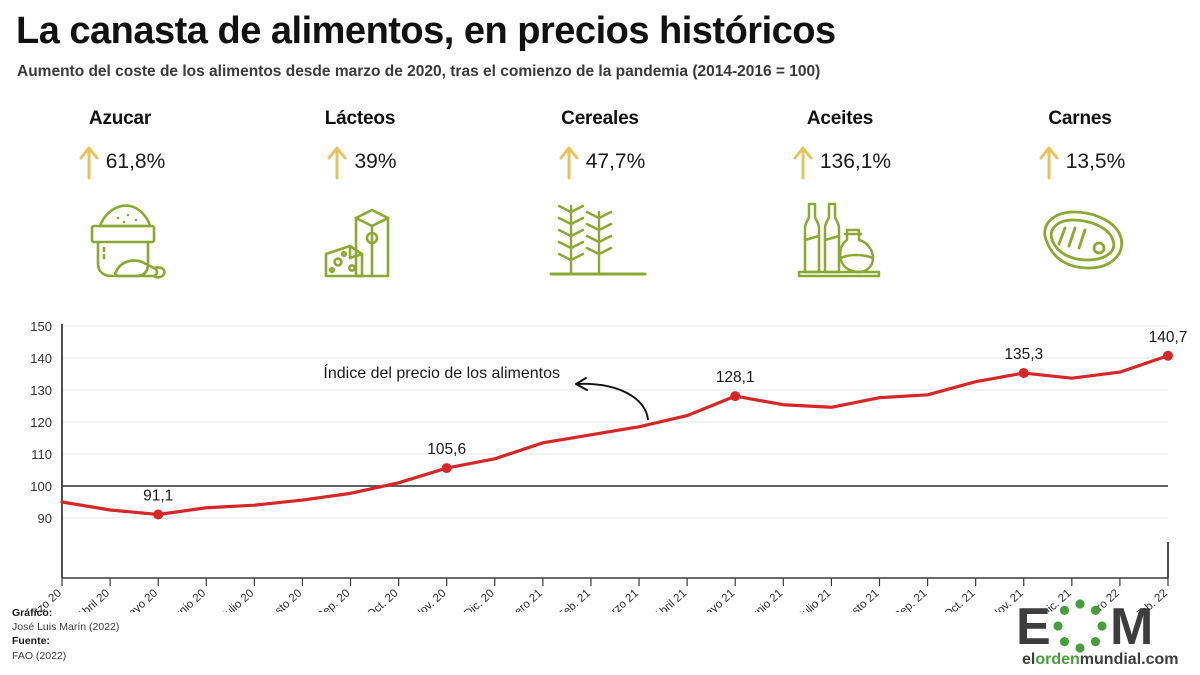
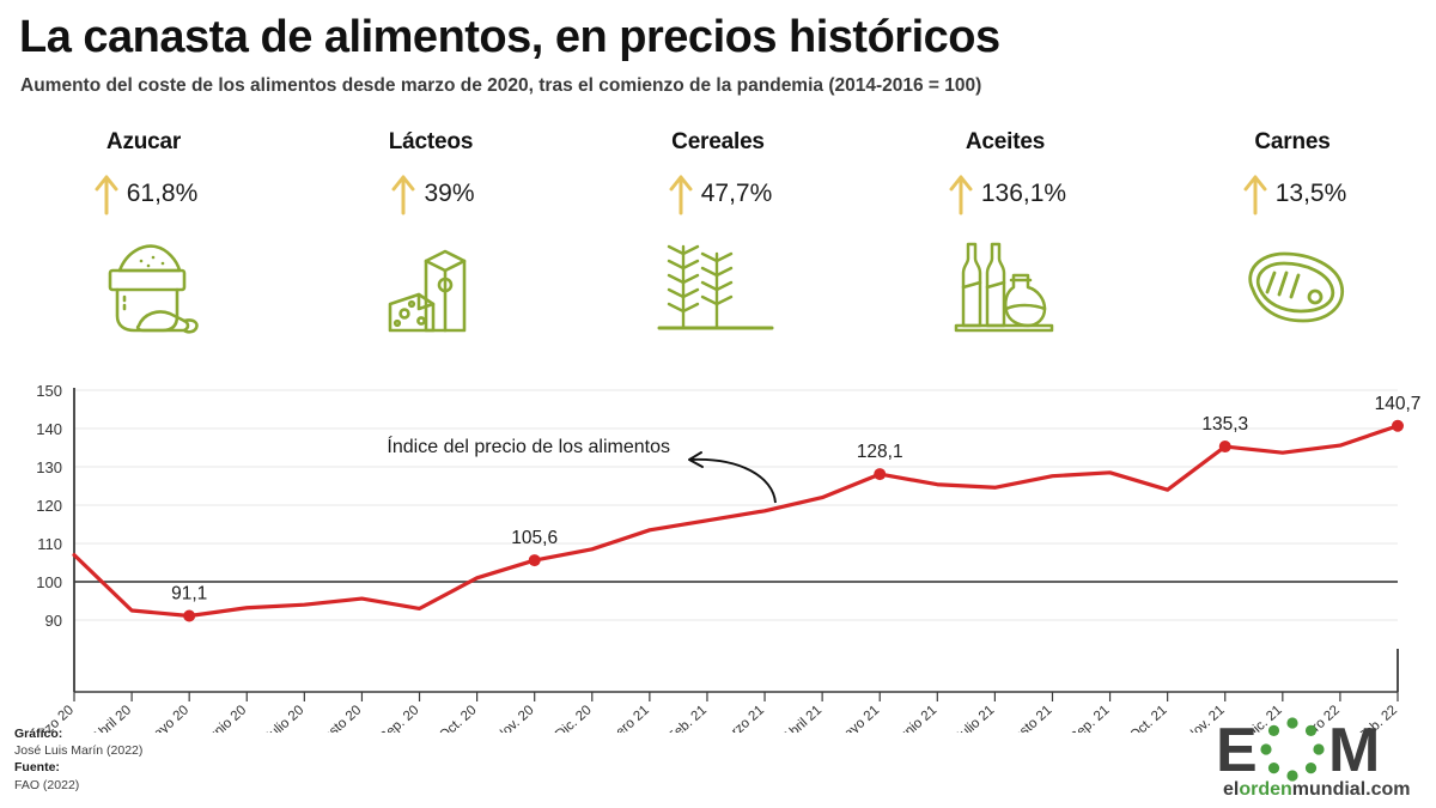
Marzo 20: 95 -> 107
Sep. 20: 98 -> 93
Oct. 21: 133 -> 124
